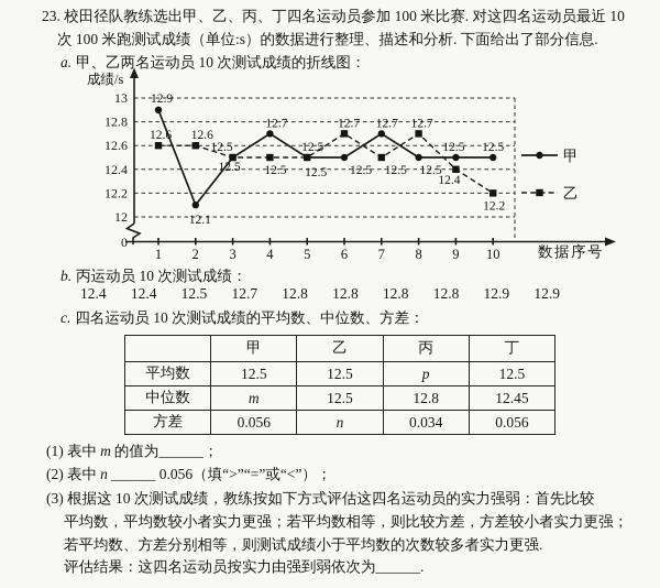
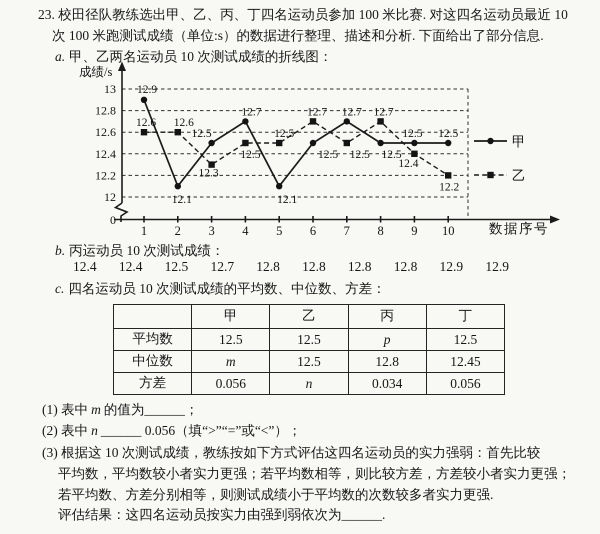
乙/3: 12.5 -> 12.3
甲/5: 12.5 -> 12.1
